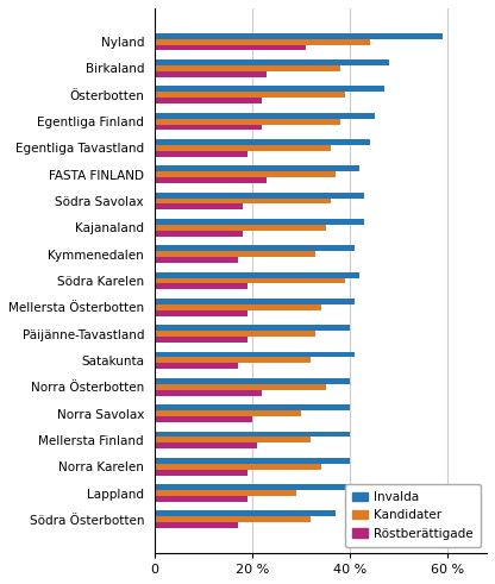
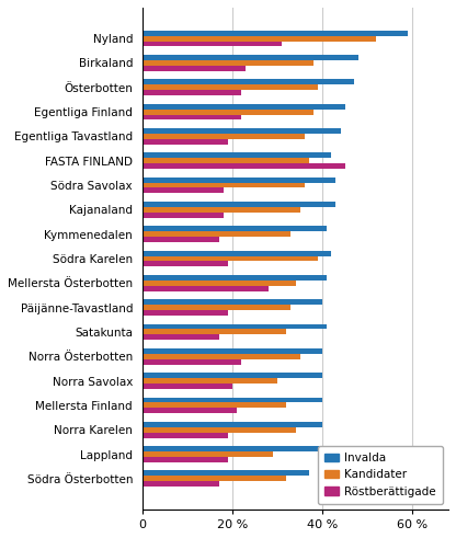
Kandidater/Nyland: 44 % -> 52 %
Röstberättigade/FASTA FINLAND: 23 % -> 45 %
Röstberättigade/Mellersta Österbotten: 19 % -> 28 %
